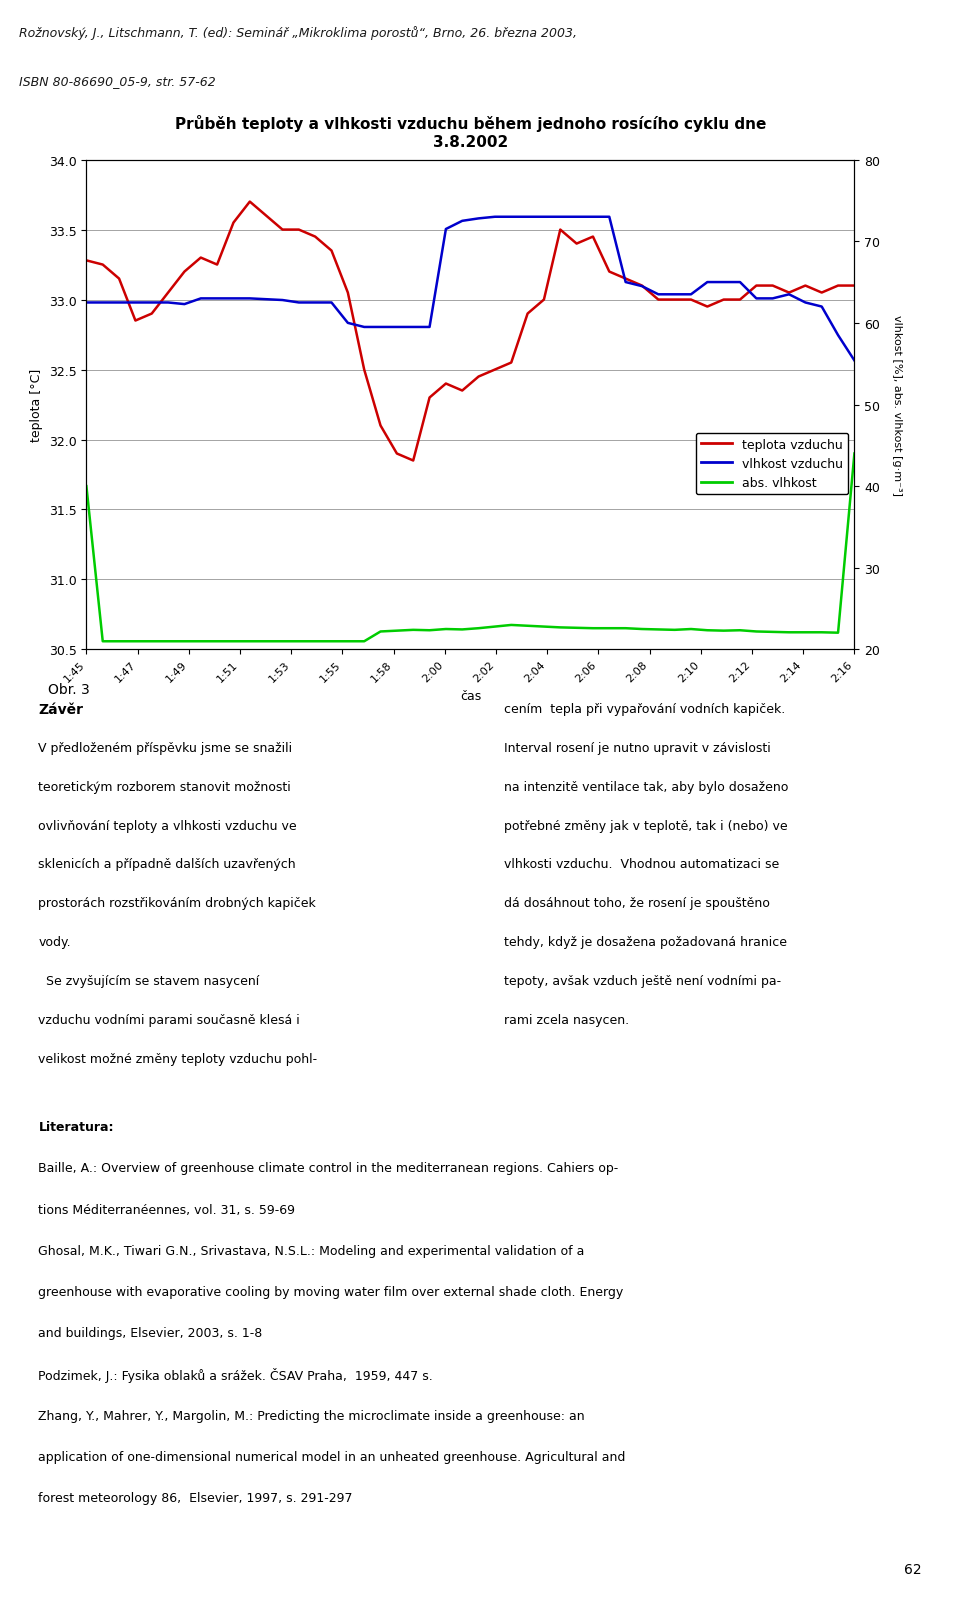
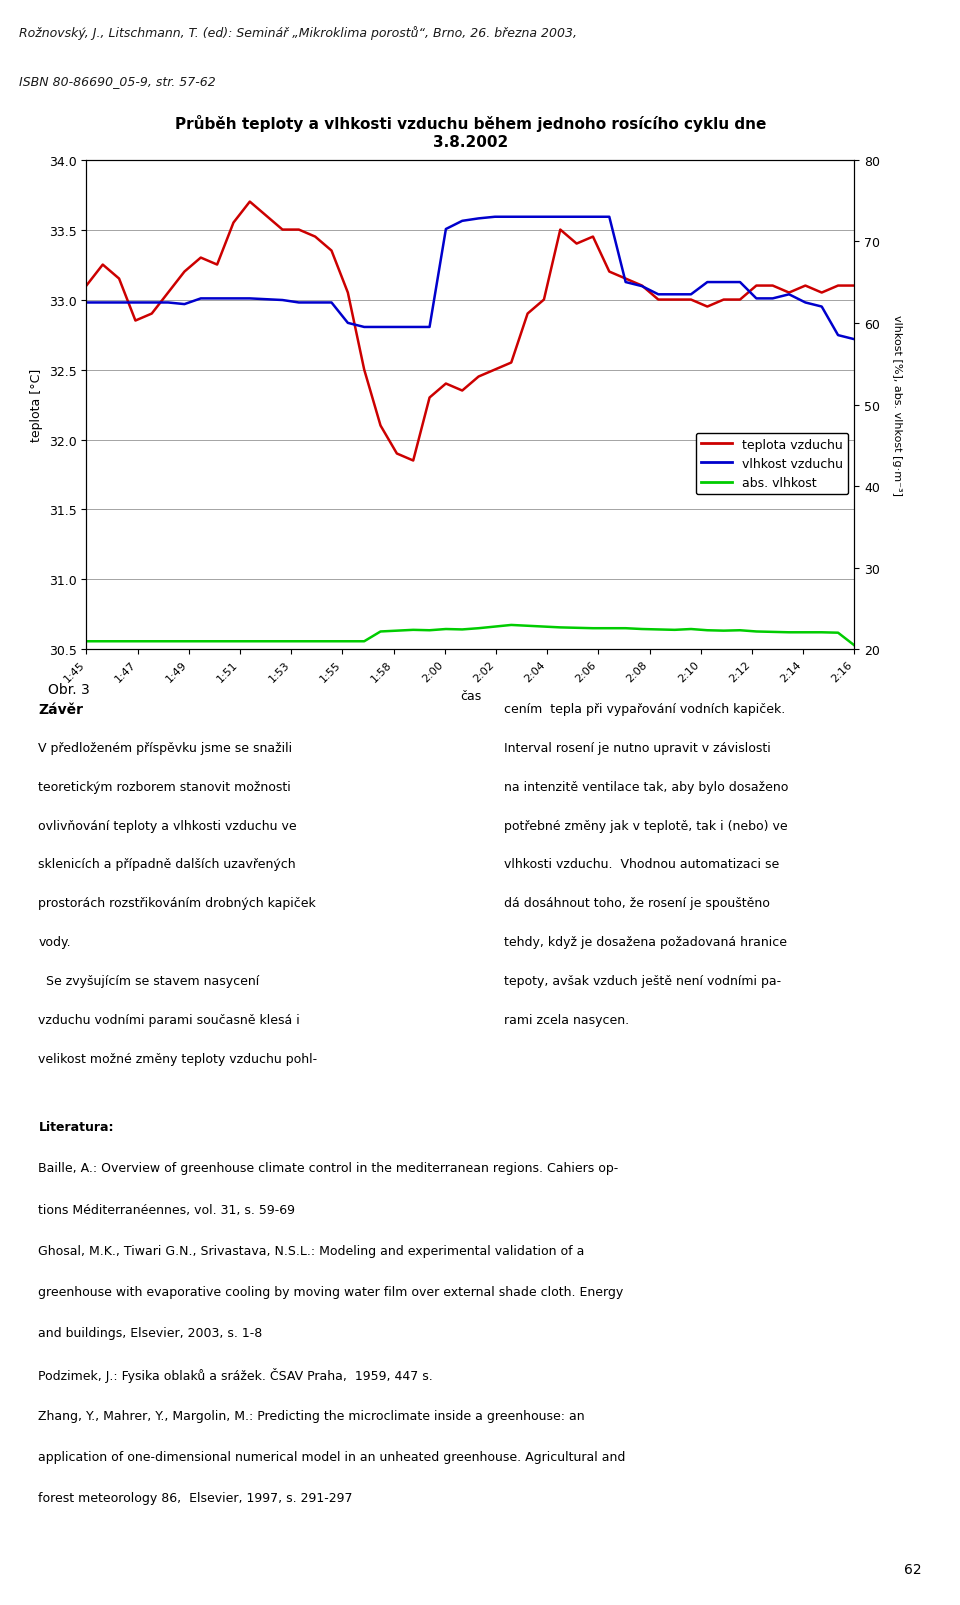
teplota vzduchu/1:45: 33.28 -> 33.10
abs. vlhkost/1:45: 40.0 -> 21.0
vlhkost vzduchu/2:16: 55.4 -> 58.0
abs. vlhkost/2:16: 44.0 -> 20.5
